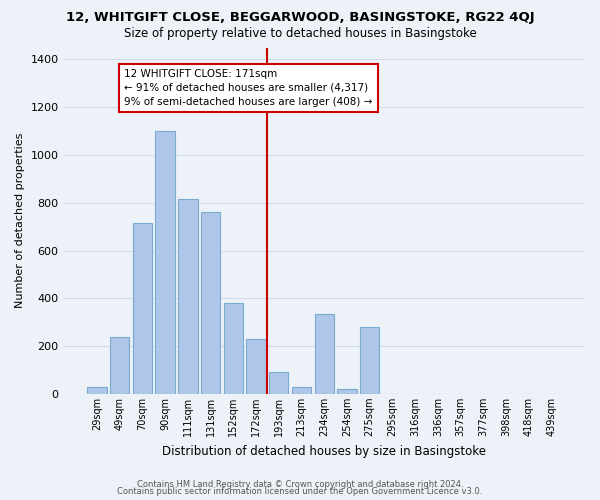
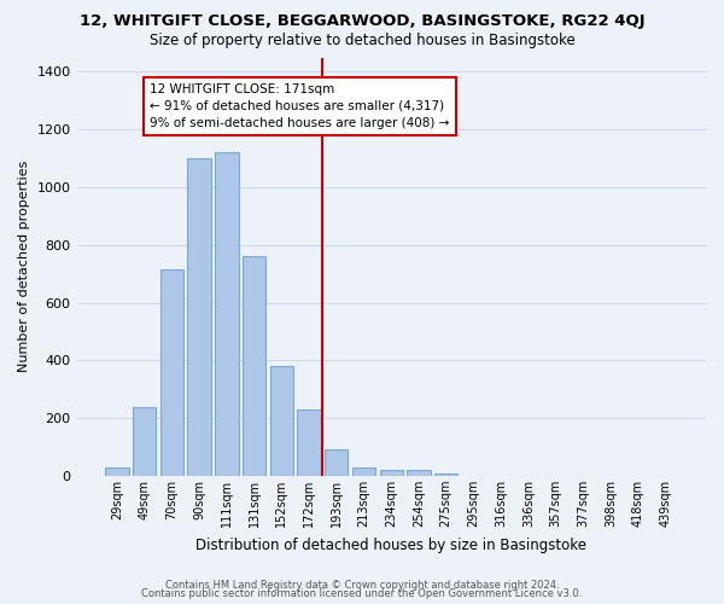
111sqm: 815 -> 1120
234sqm: 335 -> 20
275sqm: 280 -> 10
